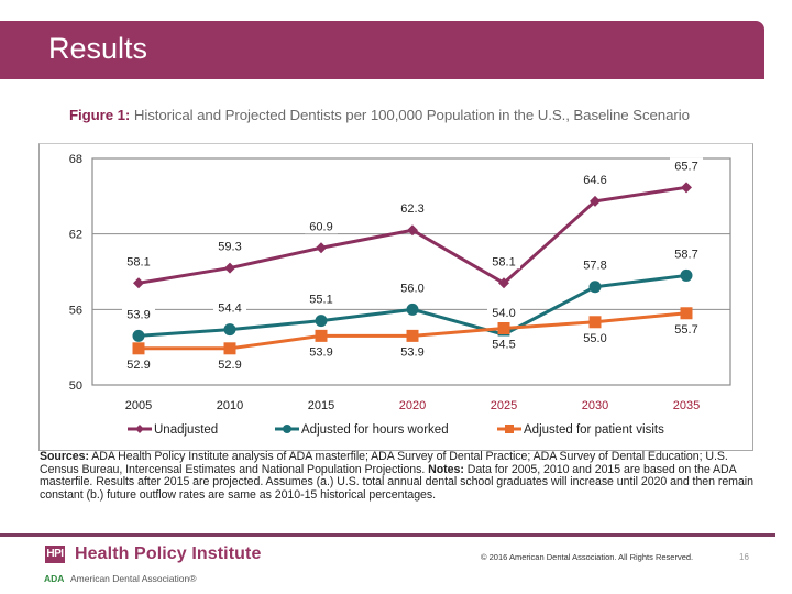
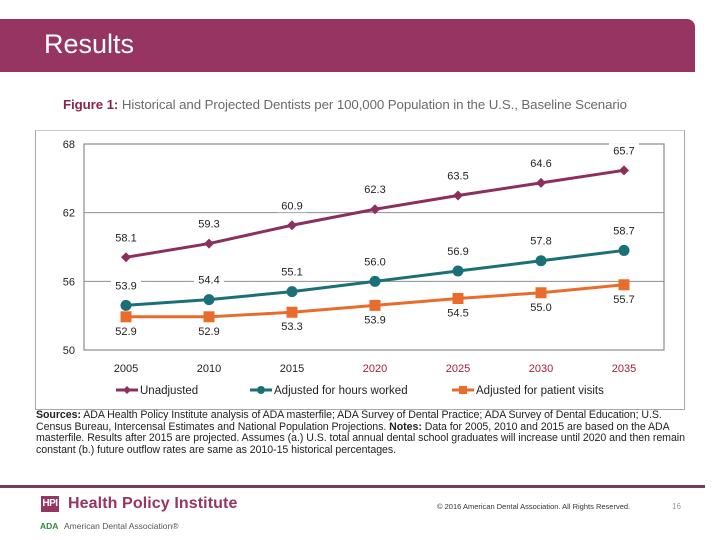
Adjusted for patient visits/2015: 53.9 -> 53.3
Unadjusted/2025: 58.1 -> 63.5
Adjusted for hours worked/2025: 54.0 -> 56.9
